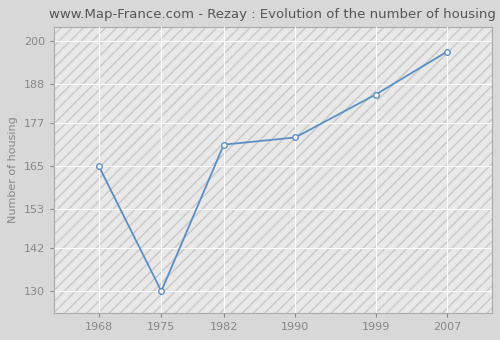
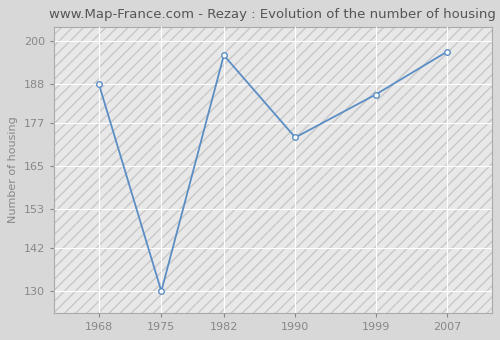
1968: 165 -> 188
1982: 171 -> 196
